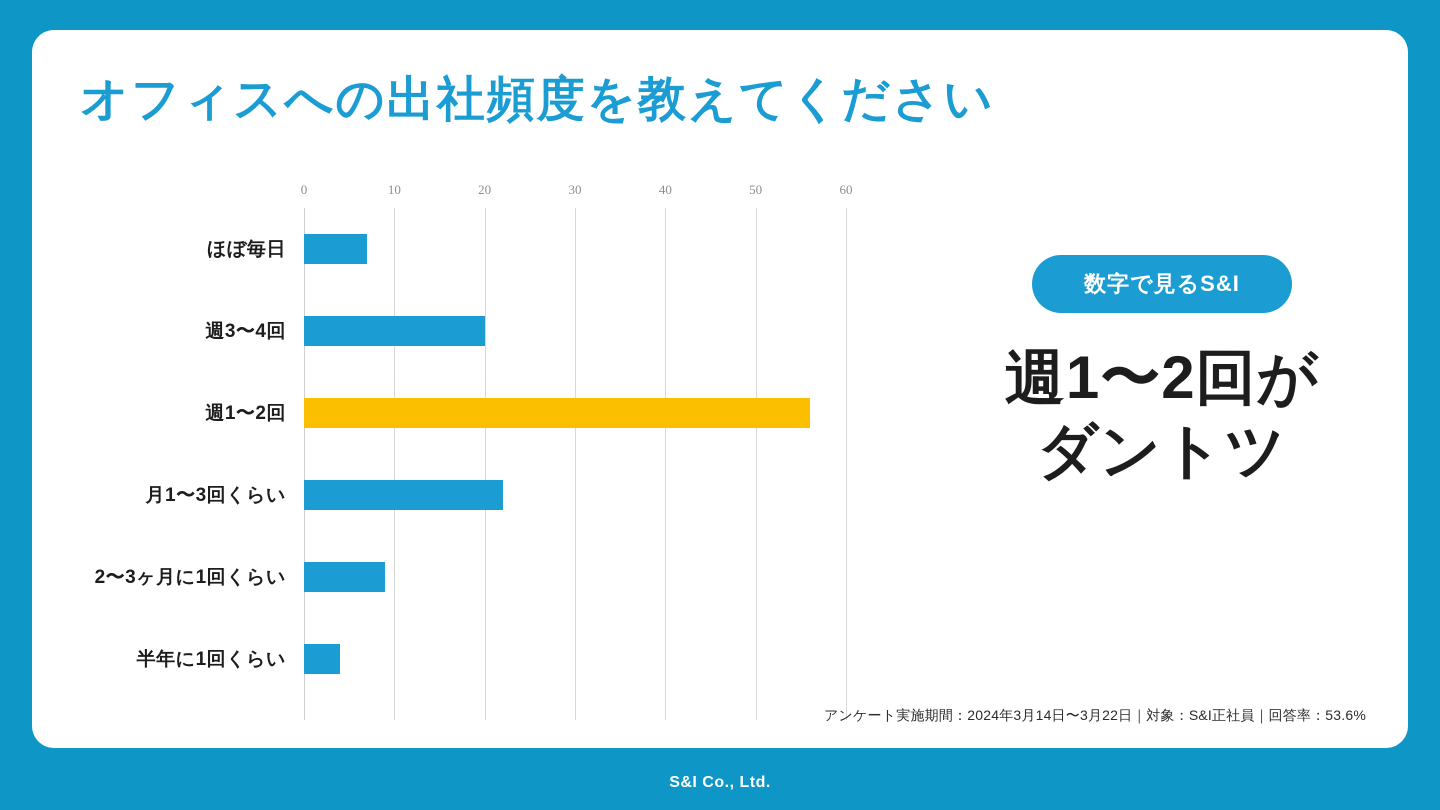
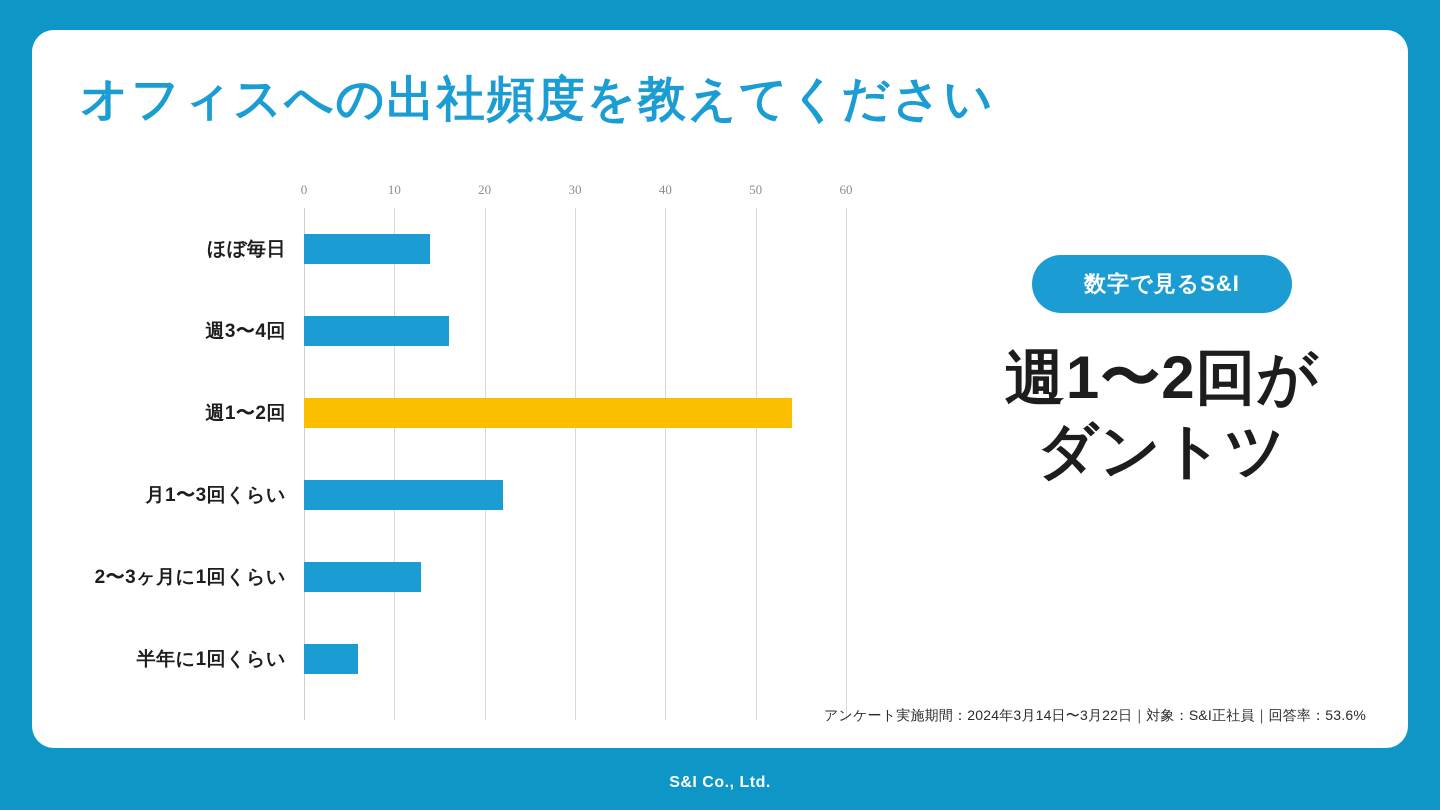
ほぼ毎日: 7 -> 14
週3〜4回: 20 -> 16
週1〜2回: 56 -> 54
2〜3ヶ月に1回くらい: 9 -> 13
半年に1回くらい: 4 -> 6
